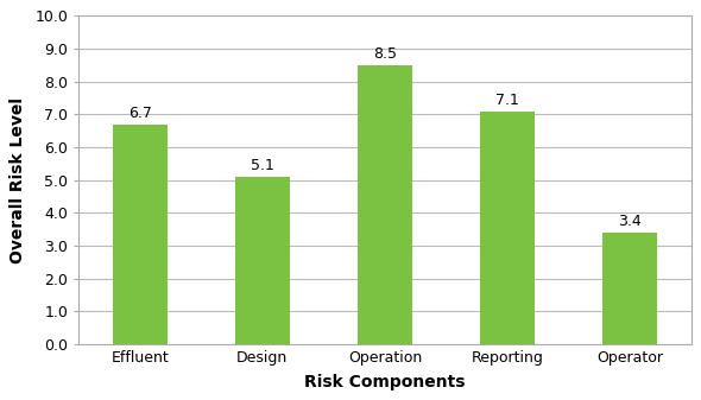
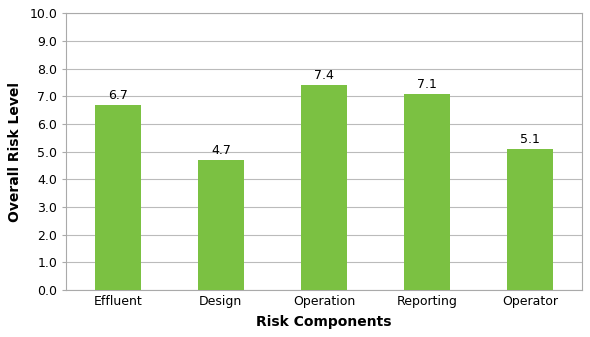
Design: 5.1 -> 4.7
Operation: 8.5 -> 7.4
Operator: 3.4 -> 5.1
